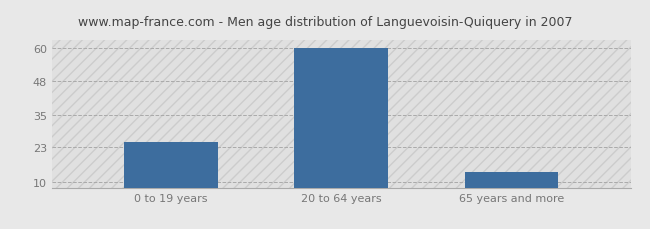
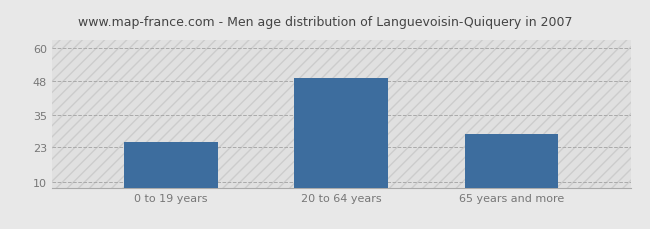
20 to 64 years: 60 -> 49
65 years and more: 14 -> 28
